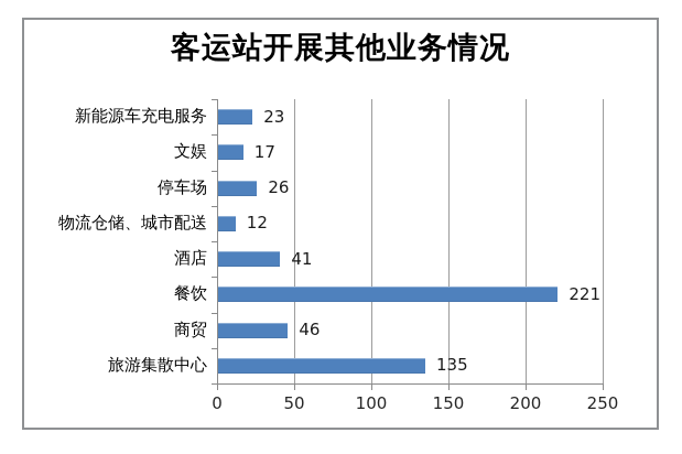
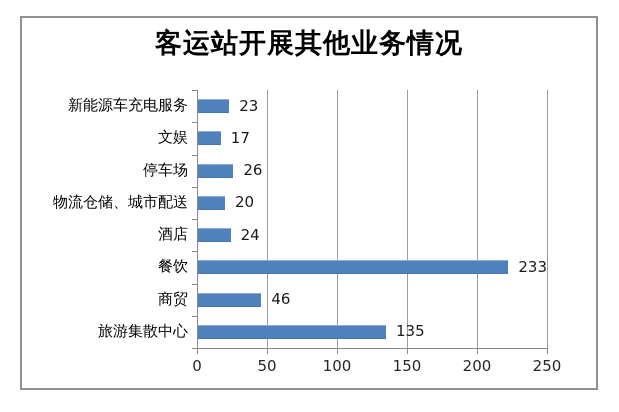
物流仓储、城市配送: 12 -> 20
酒店: 41 -> 24
餐饮: 221 -> 233
